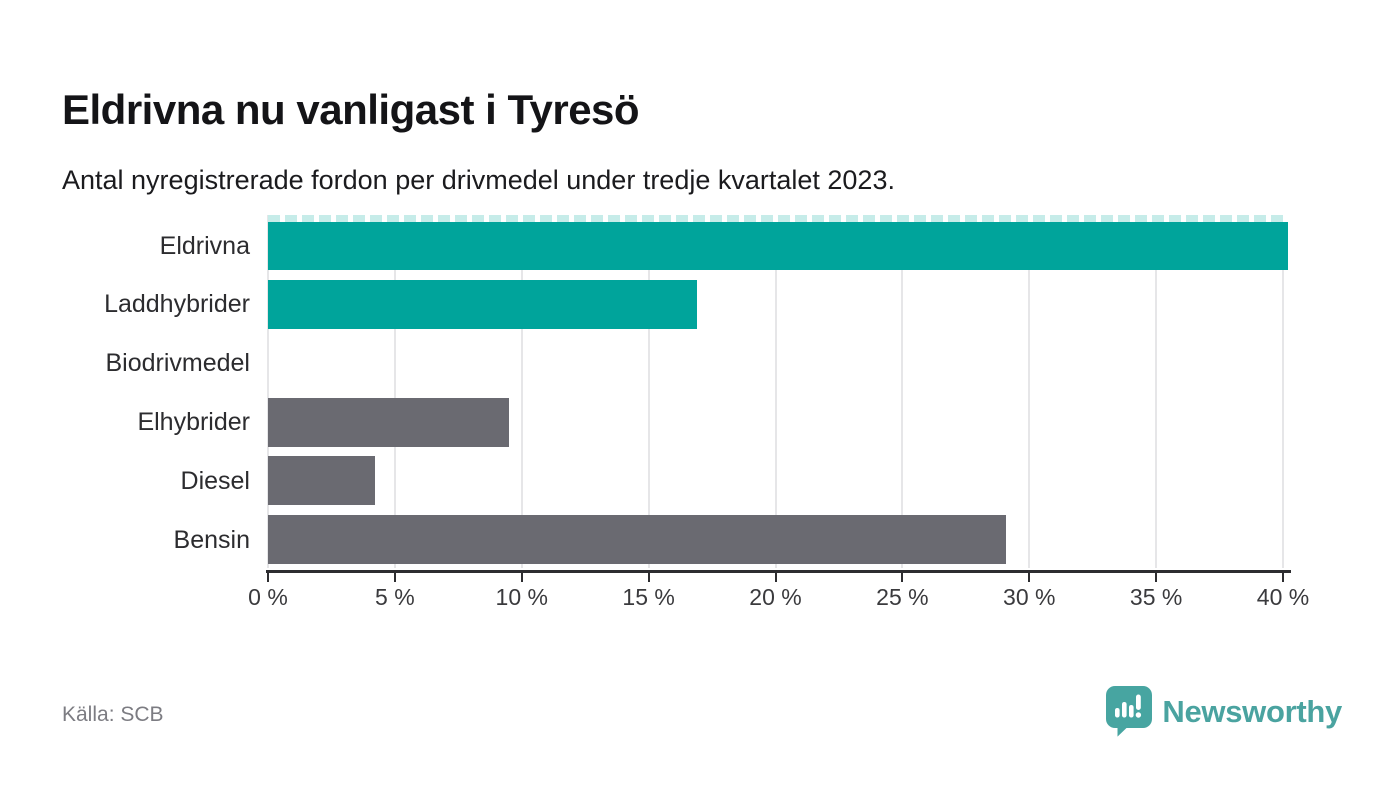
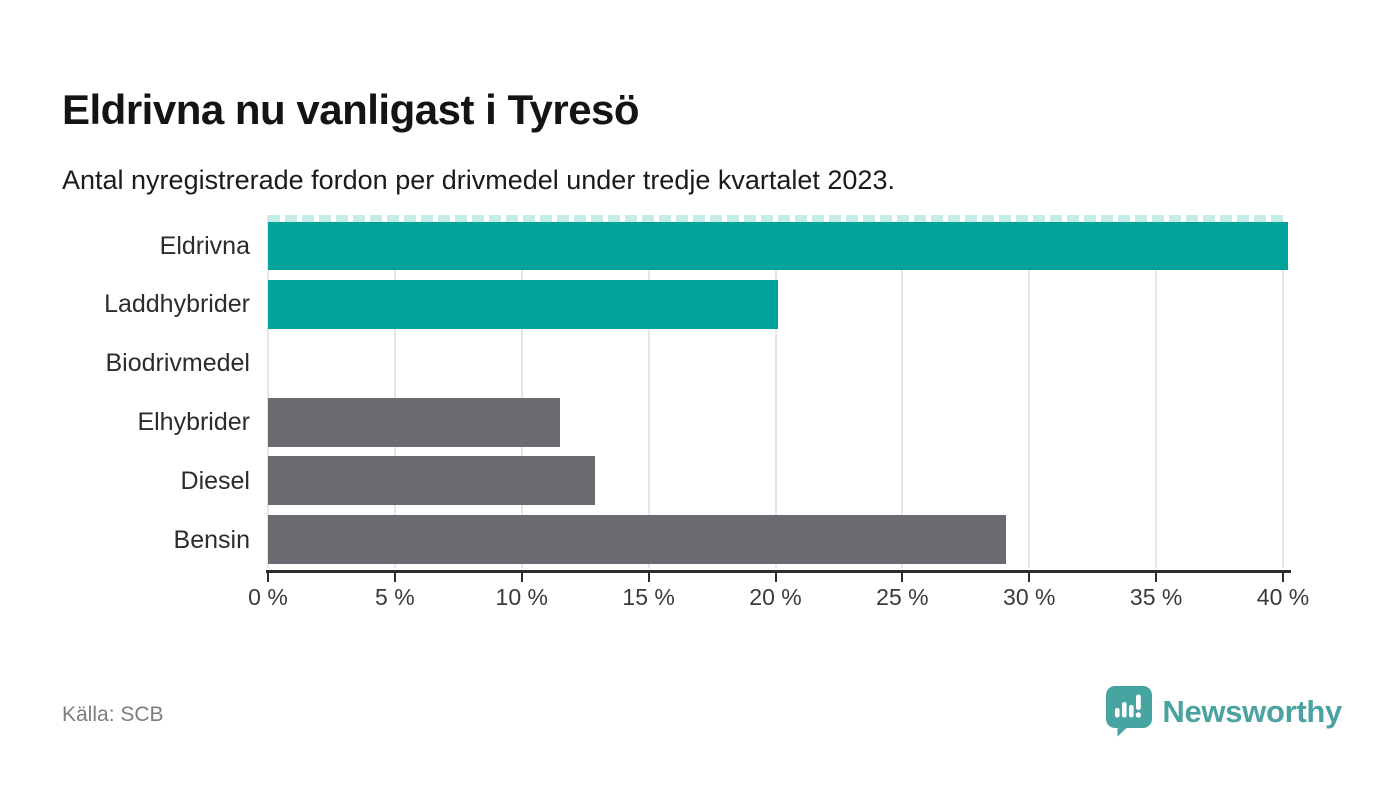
Laddhybrider: 16.9% -> 20.1%
Elhybrider: 9.5% -> 11.5%
Diesel: 4.2% -> 12.9%
